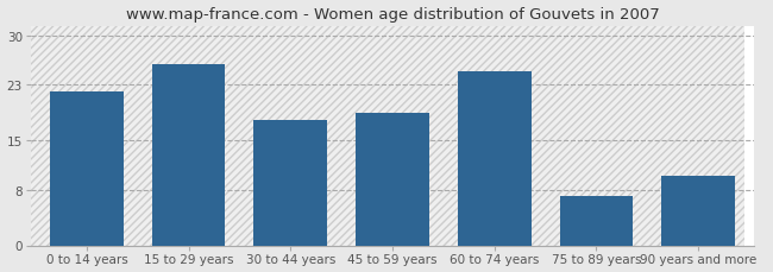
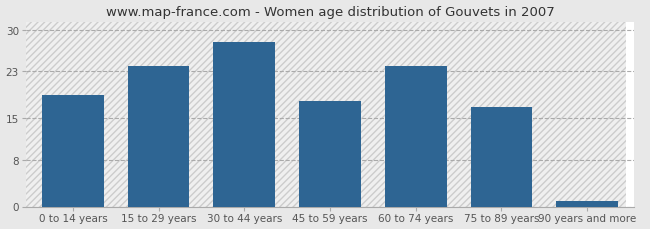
0 to 14 years: 22 -> 19
15 to 29 years: 26 -> 24
30 to 44 years: 18 -> 28
45 to 59 years: 19 -> 18
60 to 74 years: 25 -> 24
75 to 89 years: 7 -> 17
90 years and more: 10 -> 1
